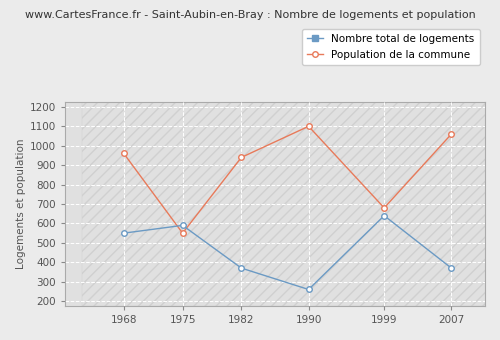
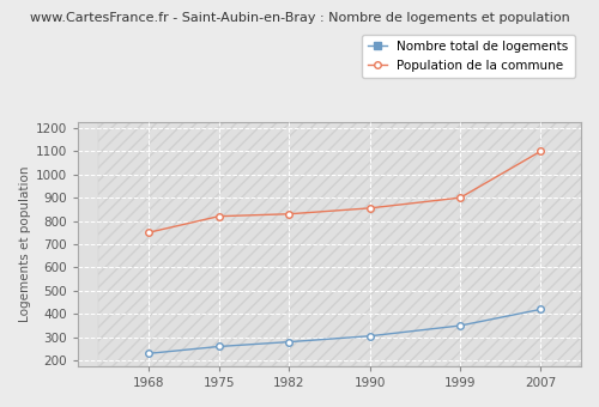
Nombre total de logements/1968: 550 -> 230
Population de la commune/1968: 960 -> 750
Nombre total de logements/1975: 590 -> 260
Population de la commune/1975: 550 -> 820
Nombre total de logements/1982: 370 -> 280
Population de la commune/1982: 940 -> 830
Nombre total de logements/1990: 260 -> 300
Population de la commune/1990: 1100 -> 860
Nombre total de logements/1999: 640 -> 350
Population de la commune/1999: 680 -> 900
Nombre total de logements/2007: 370 -> 420
Population de la commune/2007: 1060 -> 1100
